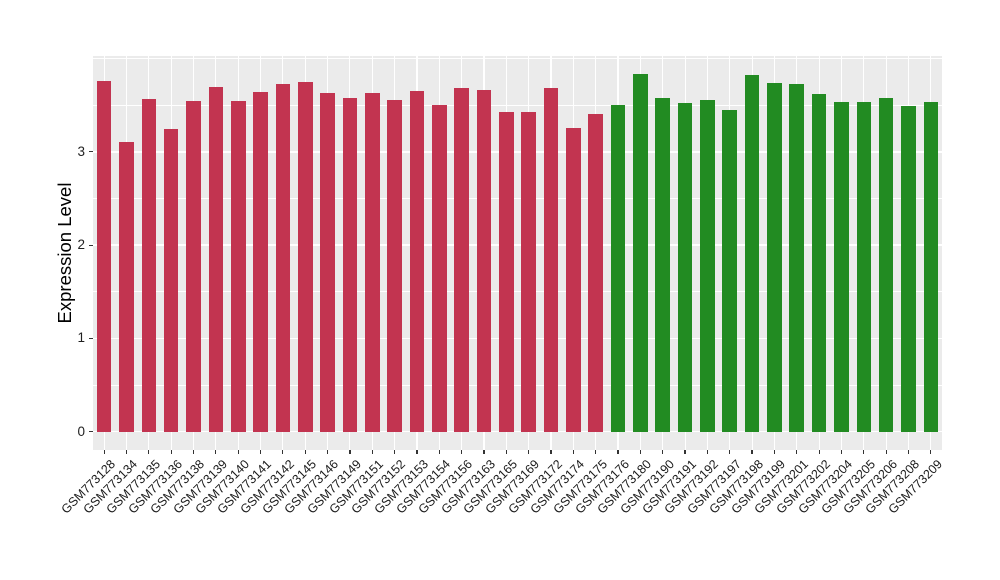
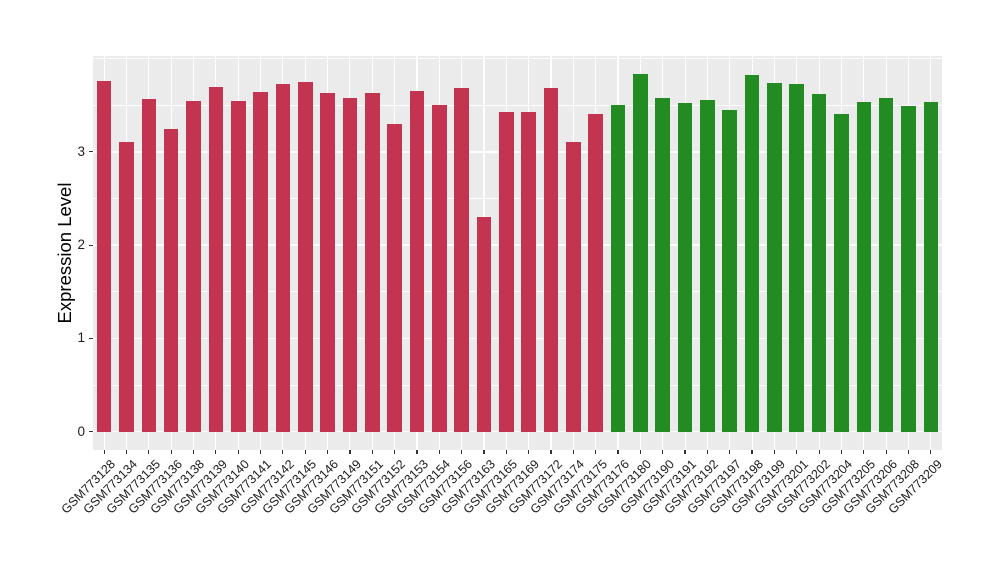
GSM773152: 3.6 -> 3.3
GSM773163: 3.7 -> 2.3
GSM773174: 3.2 -> 3.1
GSM773204: 3.5 -> 3.4
